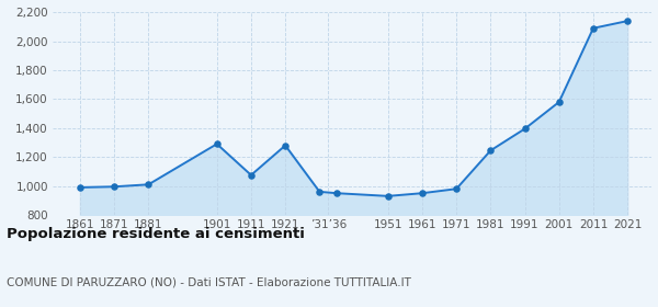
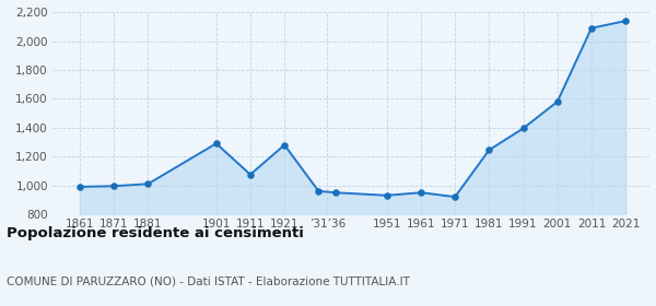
1971: 980 -> 920
